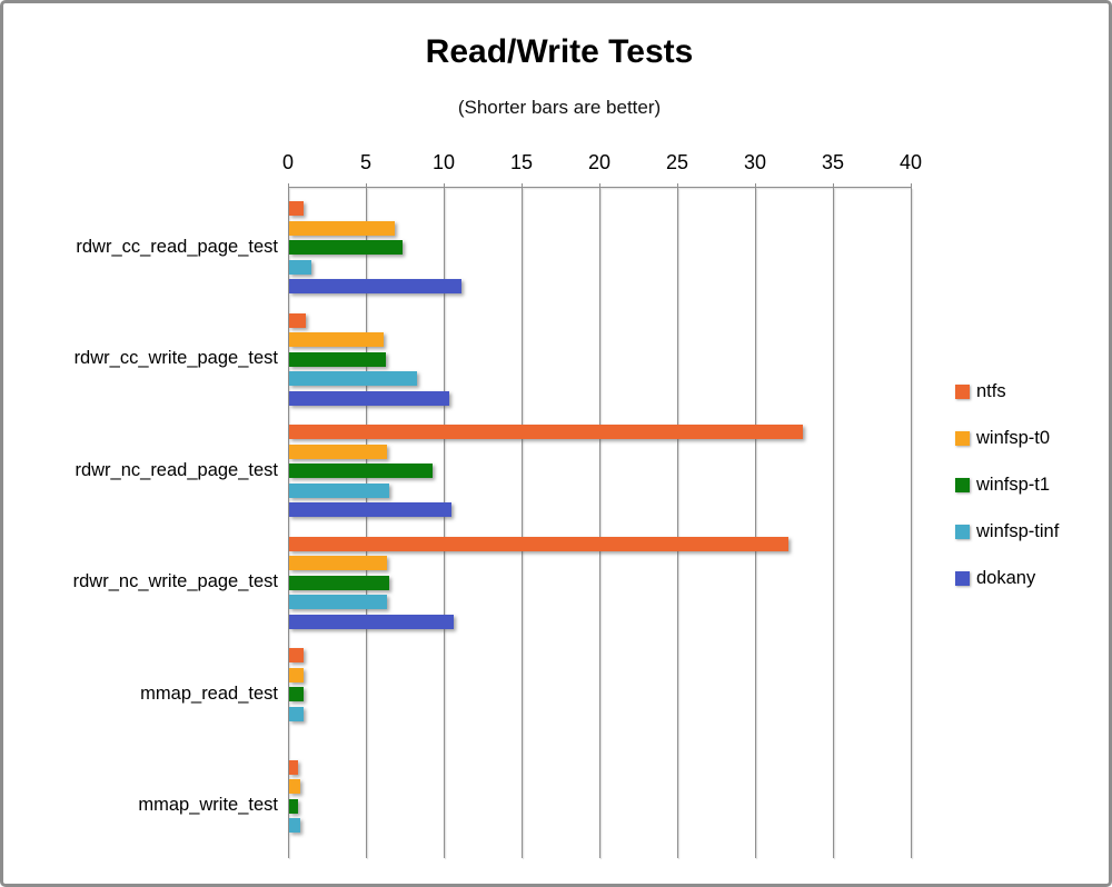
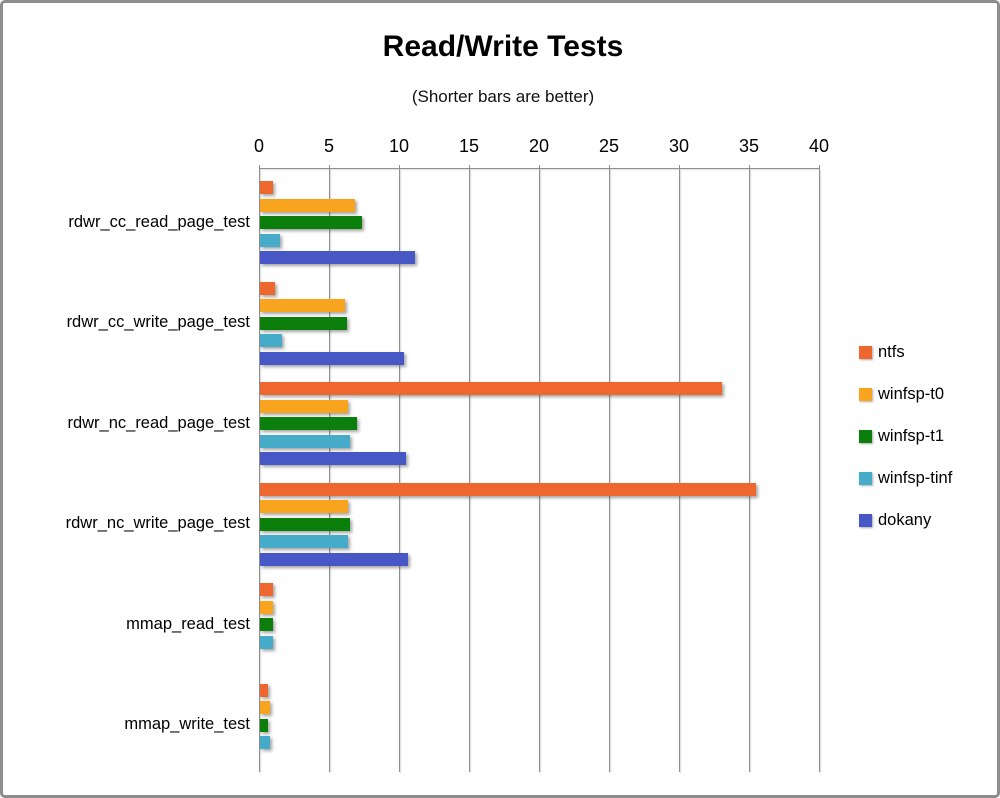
winfsp-tinf/rdwr_cc_write_page_test: 8.2 -> 1.6
winfsp-t1/rdwr_nc_read_page_test: 9.2 -> 6.9
ntfs/rdwr_nc_write_page_test: 32.1 -> 35.4
